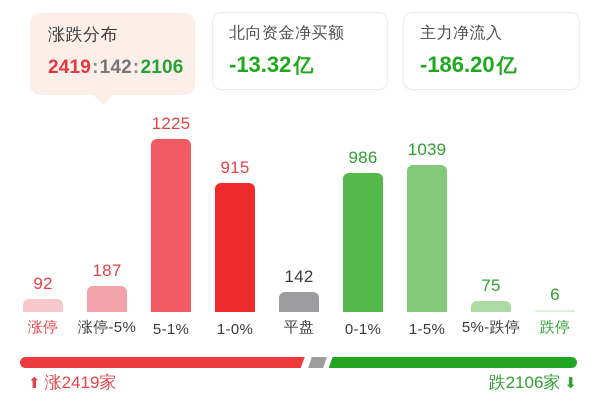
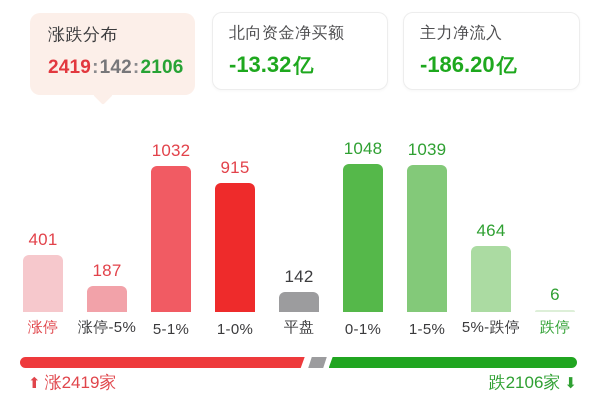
涨停: 92 -> 401
5-1%: 1225 -> 1032
0-1%: 986 -> 1048
5%-跌停: 75 -> 464
